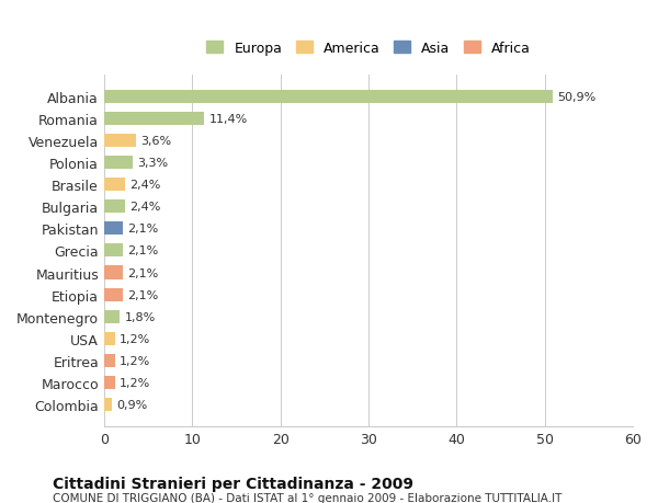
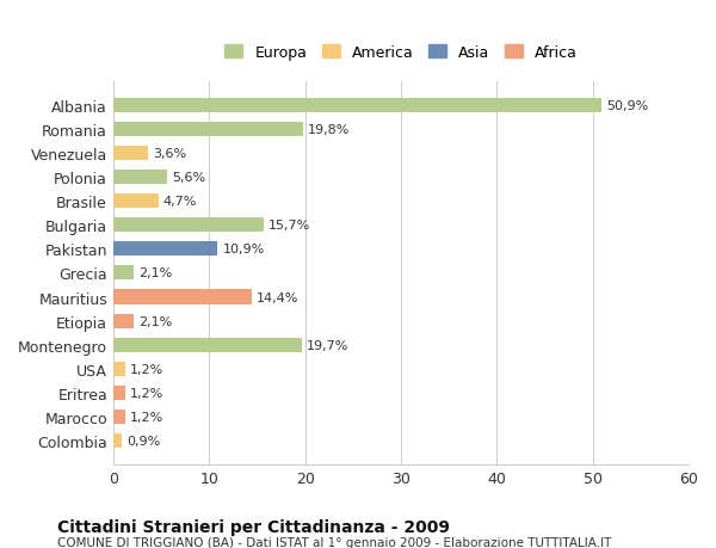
Romania: 11,4% -> 19,8%
Polonia: 3,3% -> 5,6%
Brasile: 2,4% -> 4,7%
Bulgaria: 2,4% -> 15,7%
Pakistan: 2,1% -> 10,9%
Mauritius: 2,1% -> 14,4%
Montenegro: 1,8% -> 19,7%
